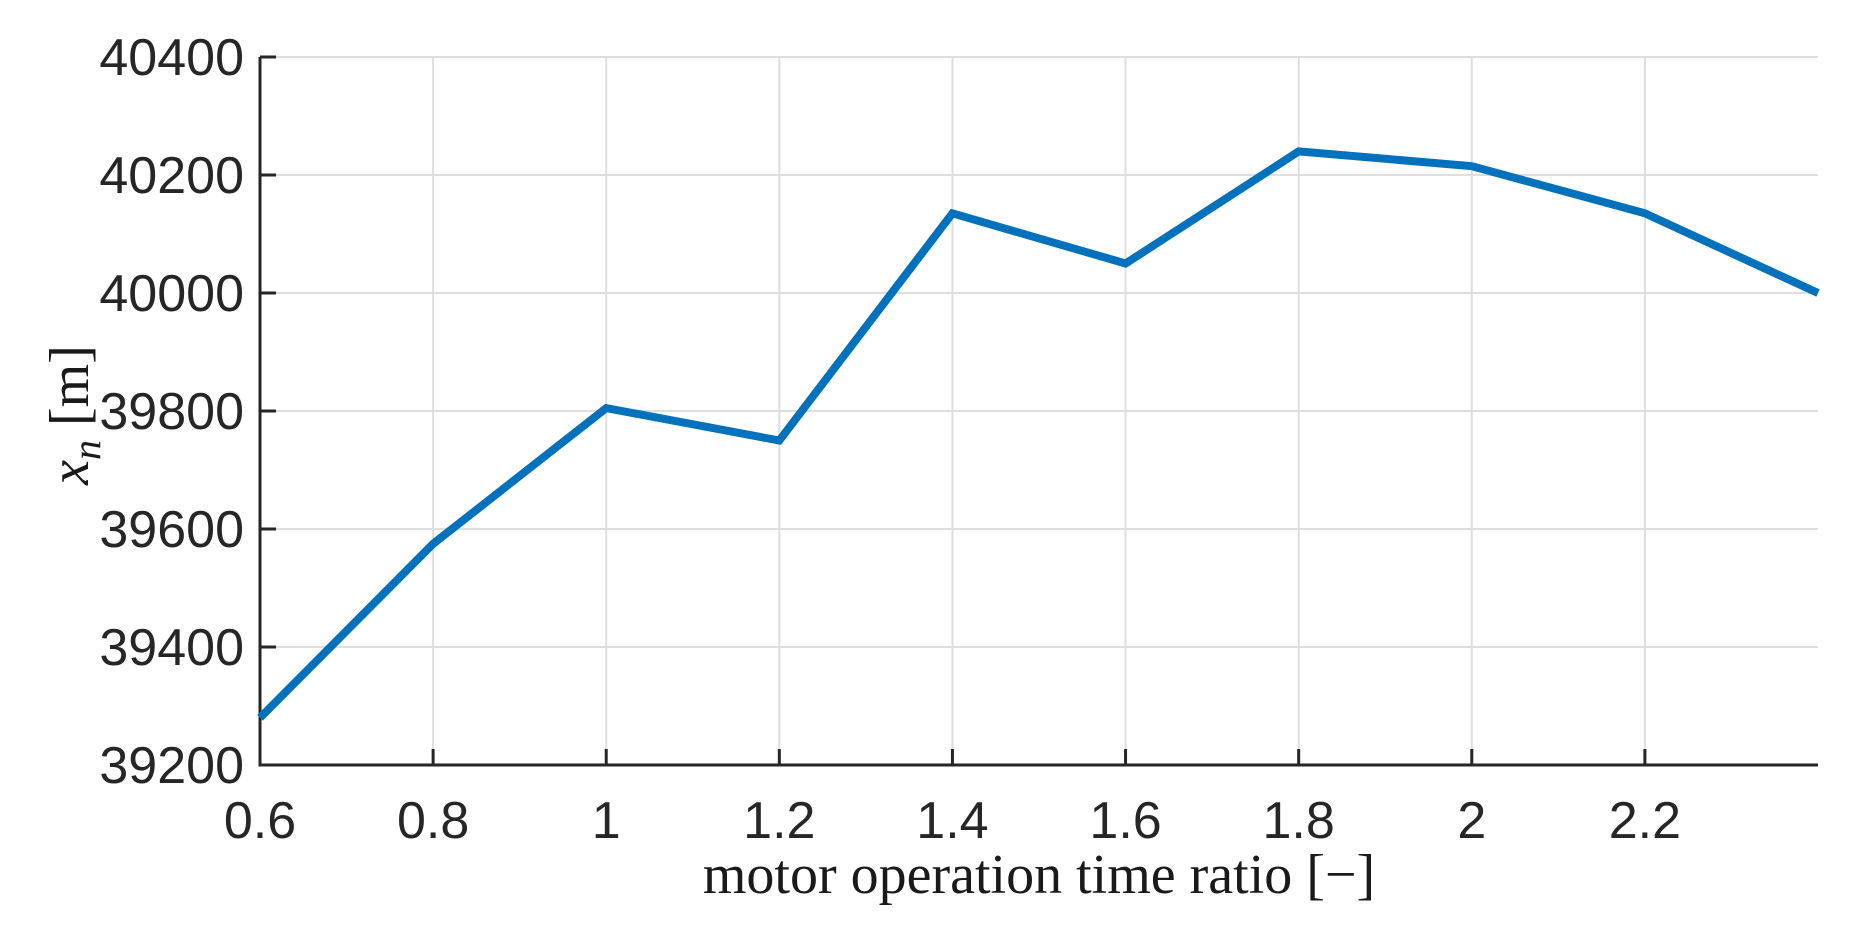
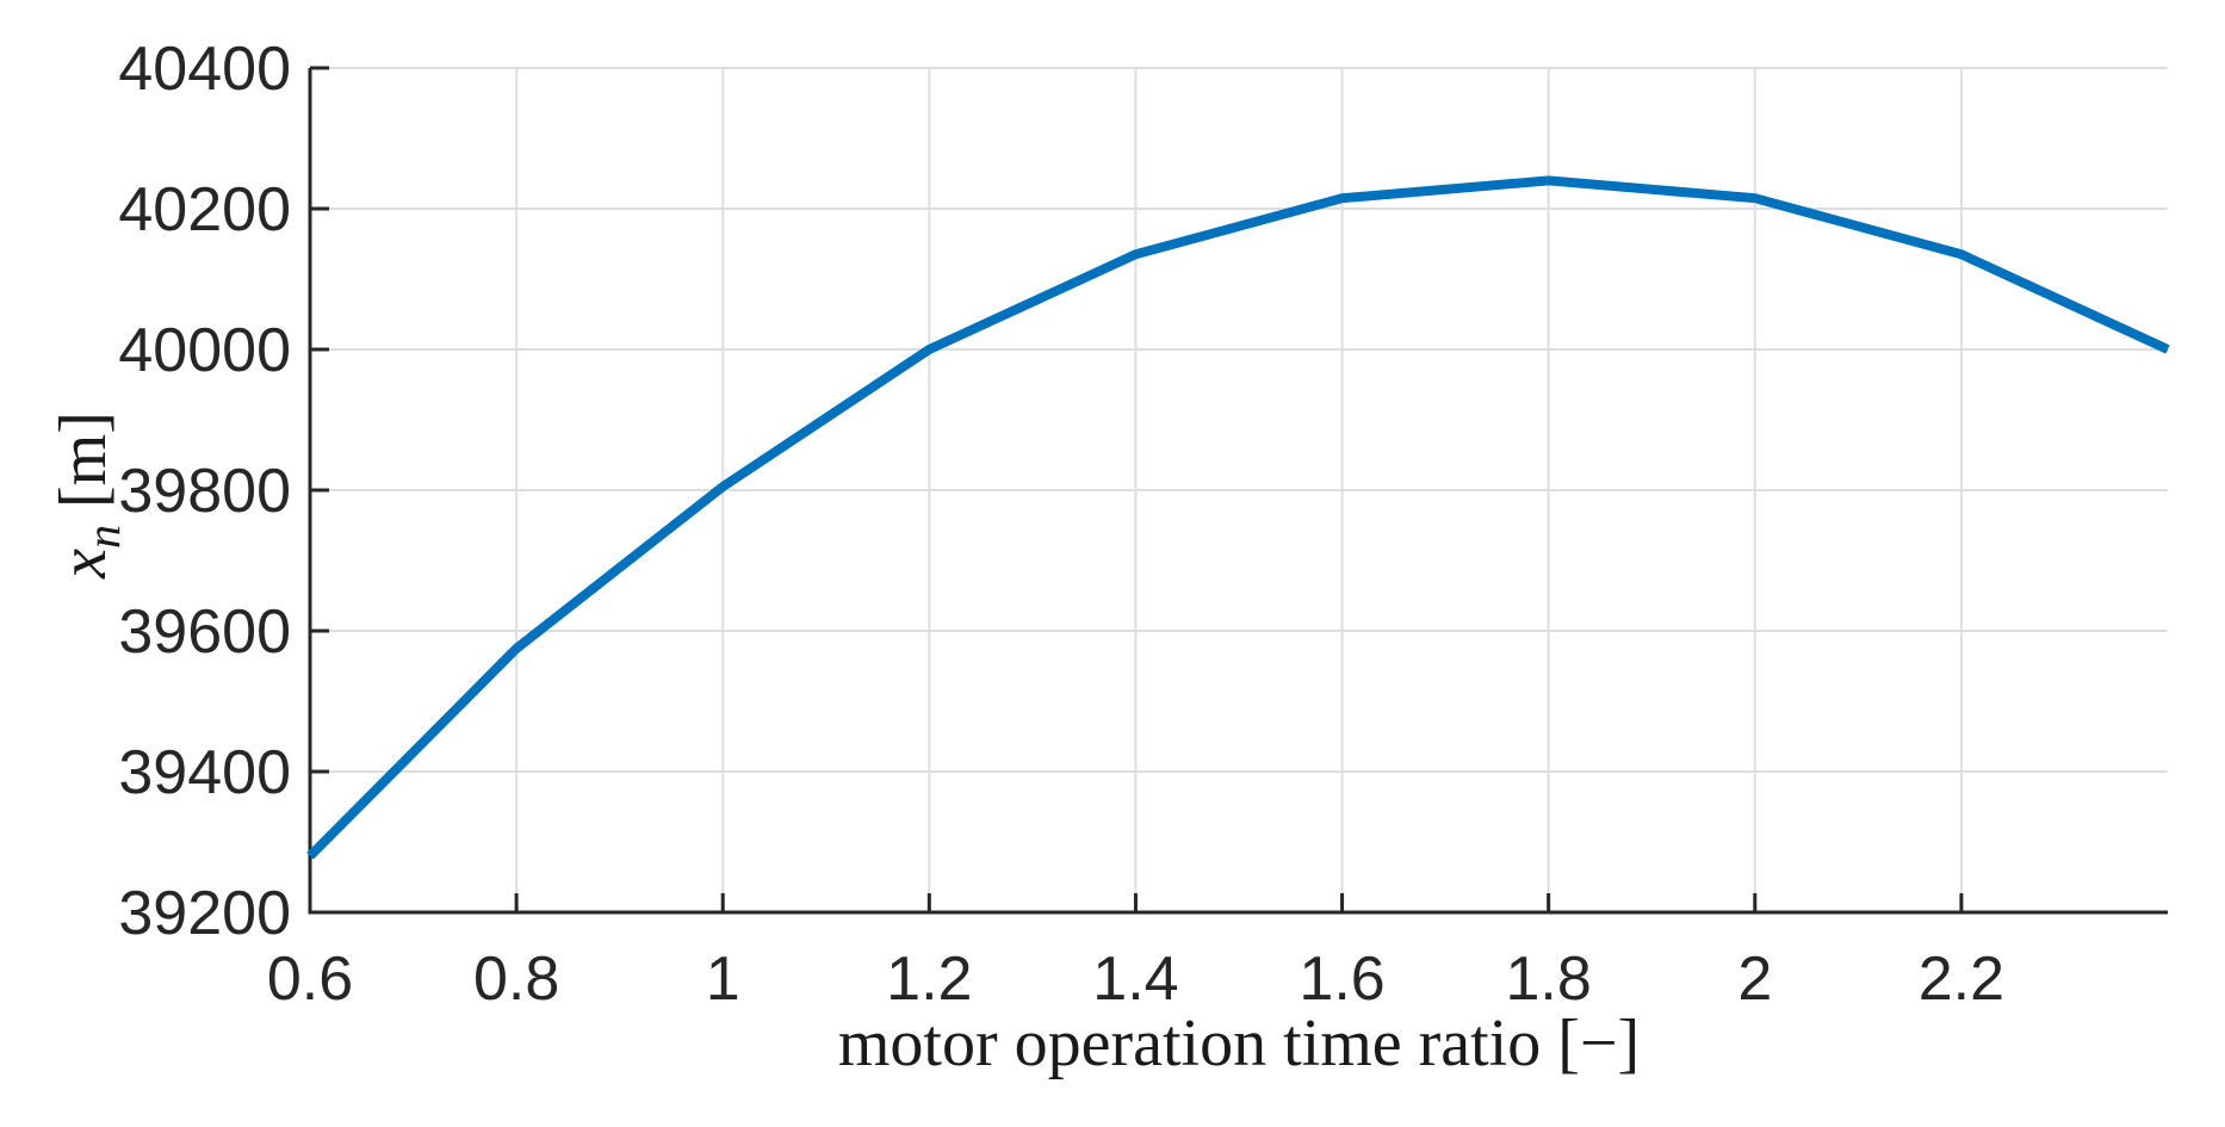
1.2: 39750 -> 40000
1.6: 40050 -> 40220
